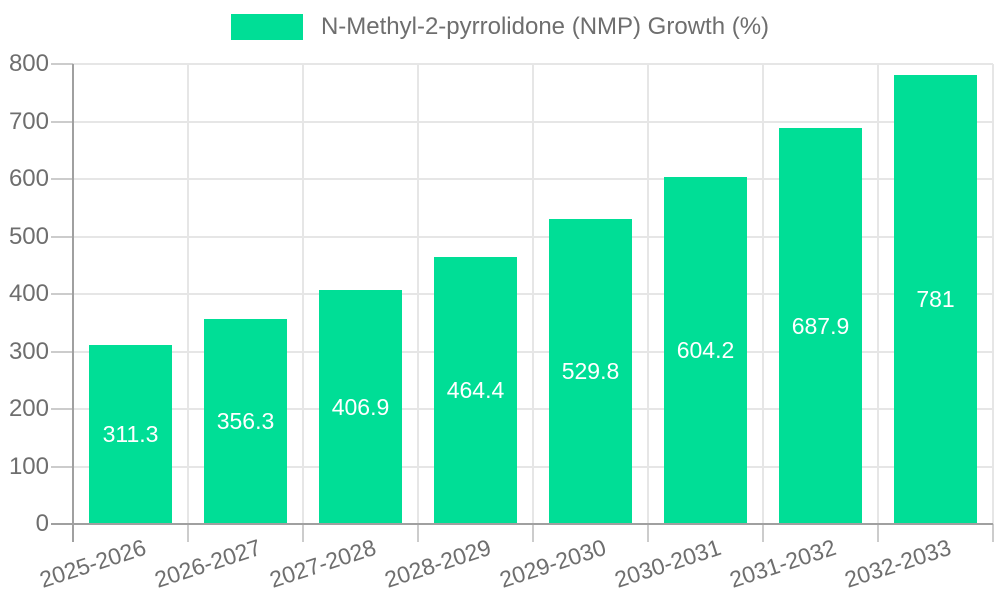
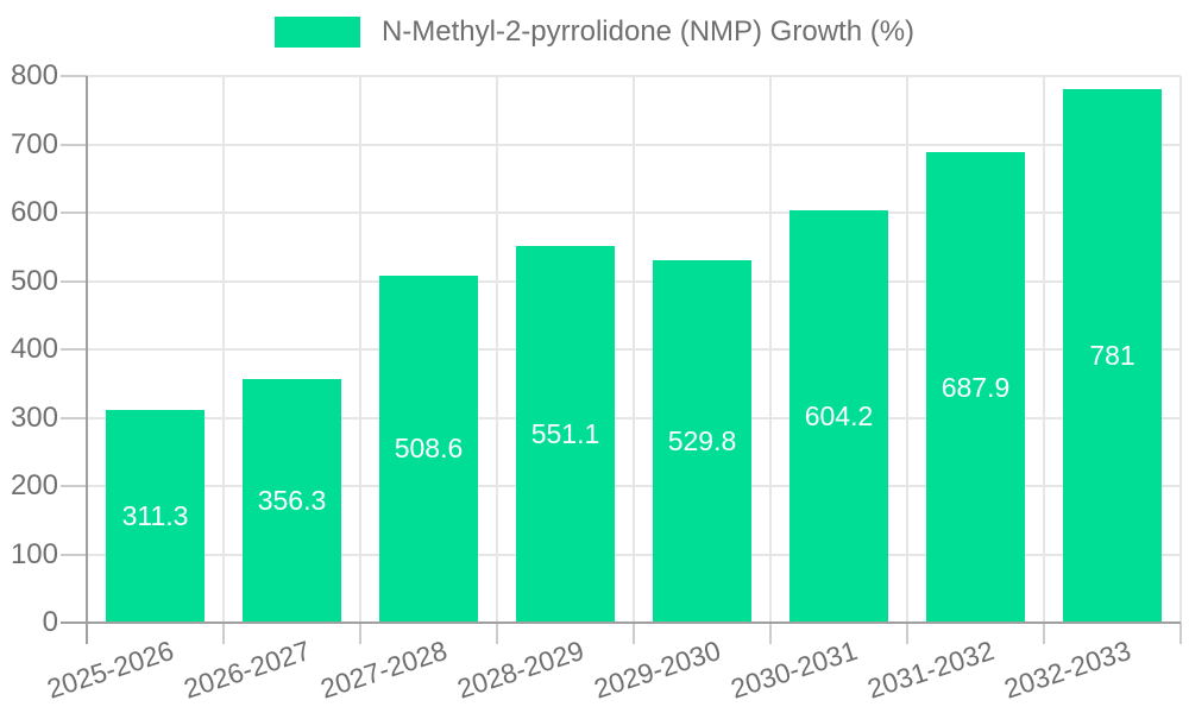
2027-2028: 406.9 -> 508.6
2028-2029: 464.4 -> 551.1
